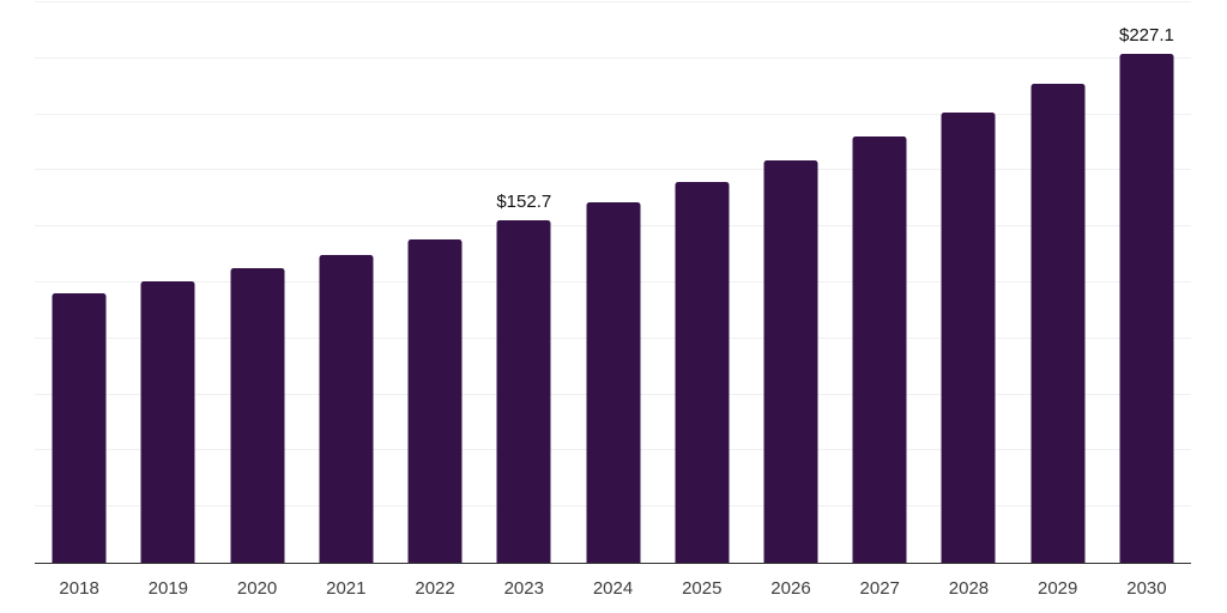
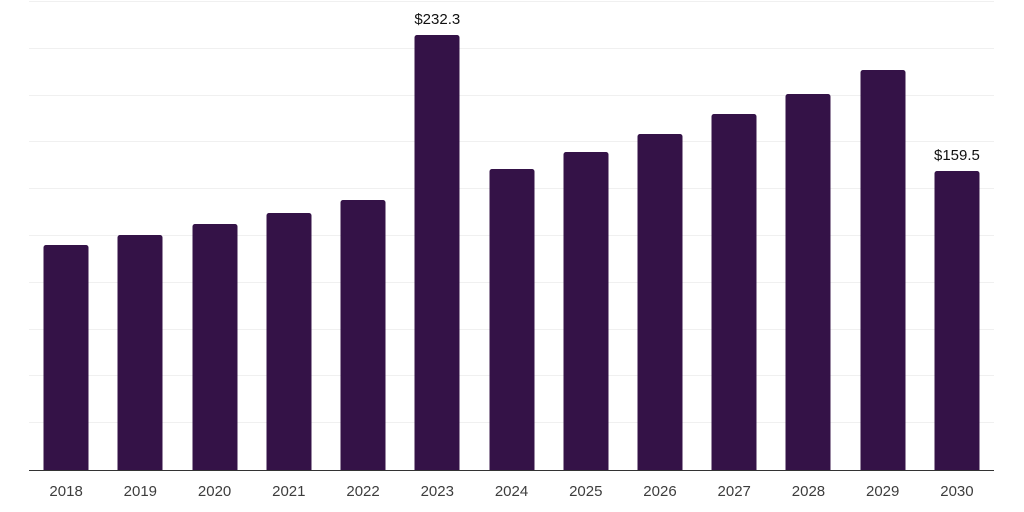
2023: $152.7 -> $232.3
2030: $227.1 -> $159.5
